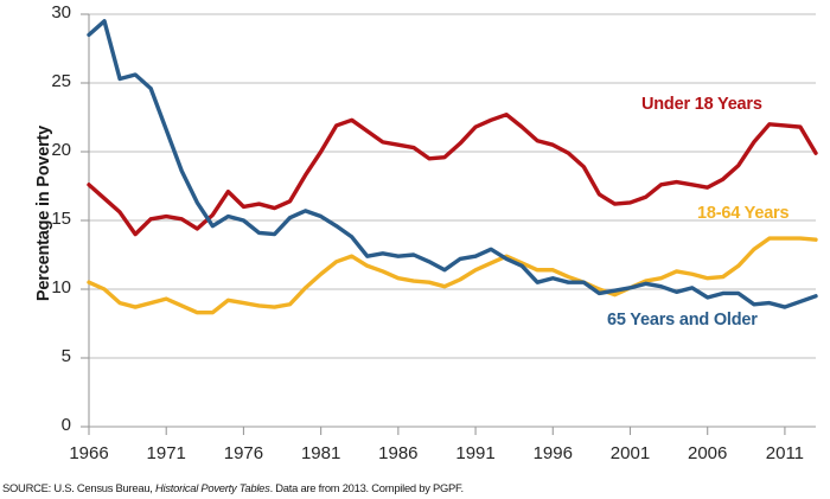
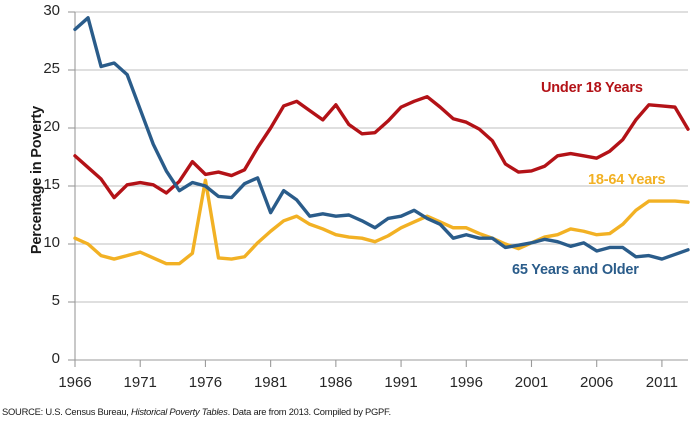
18-64 Years/1976: 9.0 -> 15.5
65 Years and Older/1981: 15.3 -> 12.7
Under 18 Years/1986: 20.5 -> 22.0
